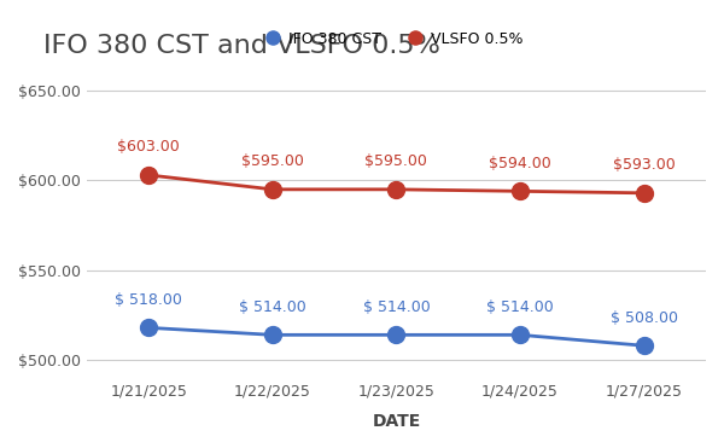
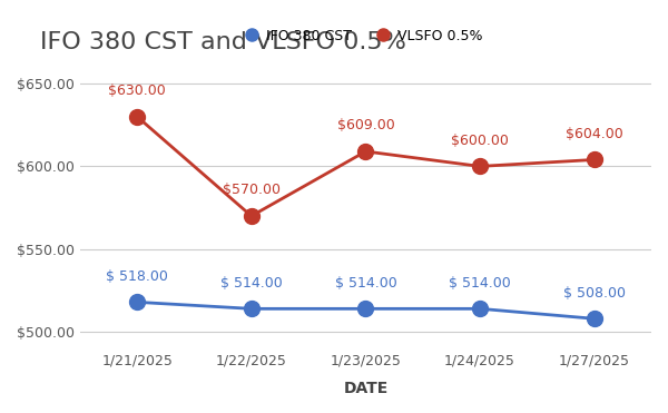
VLSFO 0.5%/1/21/2025: $603.00 -> $630.00
VLSFO 0.5%/1/22/2025: $595.00 -> $570.00
VLSFO 0.5%/1/23/2025: $595.00 -> $609.00
VLSFO 0.5%/1/24/2025: $594.00 -> $600.00
VLSFO 0.5%/1/27/2025: $593.00 -> $604.00
